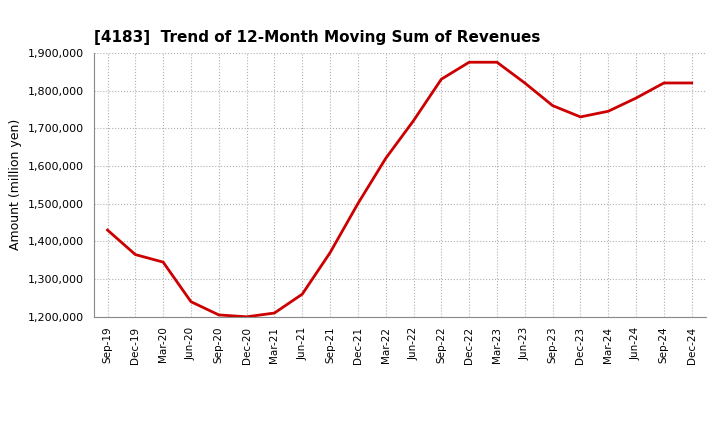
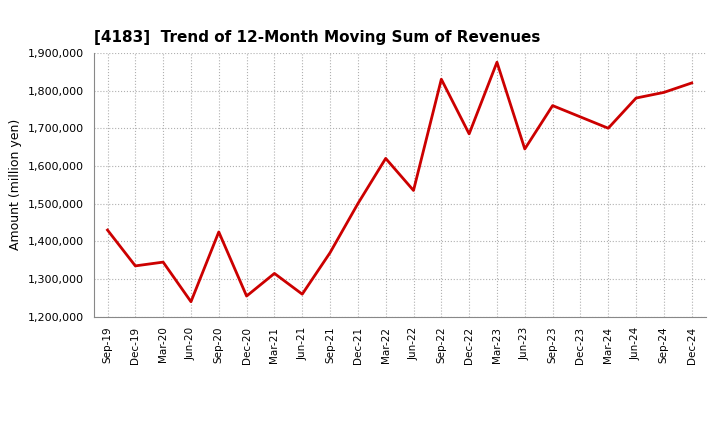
Dec-19: 1,365,000 -> 1,335,000
Sep-20: 1,205,000 -> 1,425,000
Dec-20: 1,200,000 -> 1,255,000
Mar-21: 1,210,000 -> 1,315,000
Jun-22: 1,720,000 -> 1,535,000
Dec-22: 1,875,000 -> 1,685,000
Jun-23: 1,820,000 -> 1,645,000
Mar-24: 1,745,000 -> 1,700,000
Sep-24: 1,820,000 -> 1,795,000
